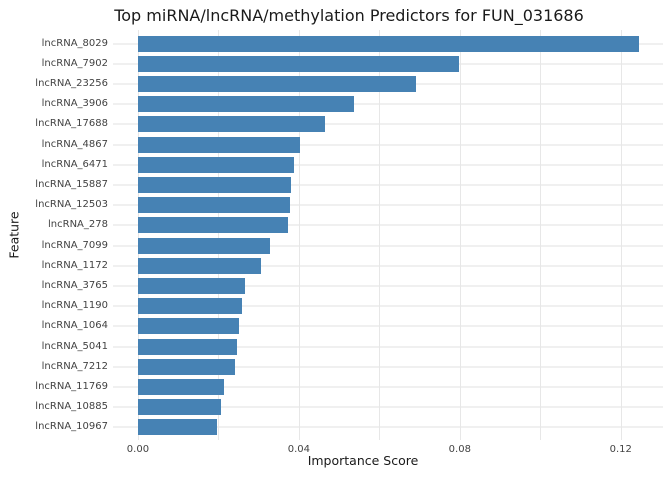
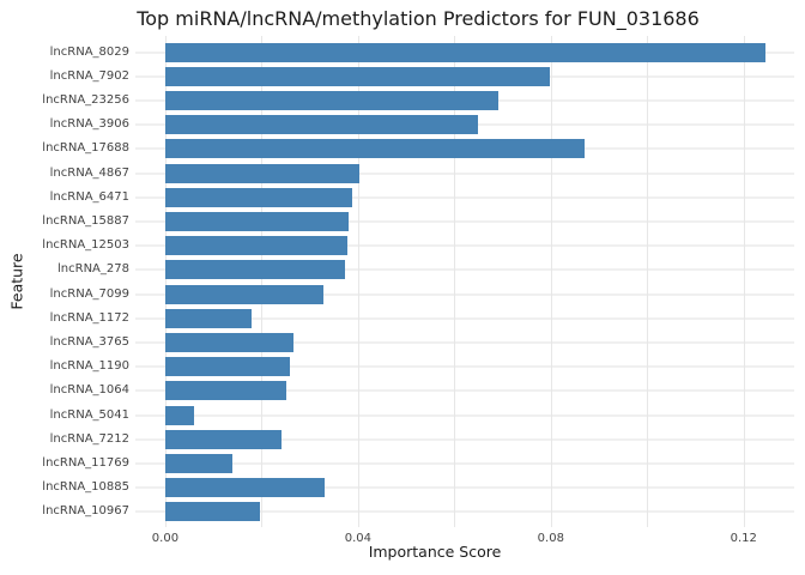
lncRNA_3906: 0.054 -> 0.065
lncRNA_17688: 0.046 -> 0.087
lncRNA_1172: 0.030 -> 0.018
lncRNA_5041: 0.025 -> 0.006
lncRNA_11769: 0.021 -> 0.014
lncRNA_10885: 0.021 -> 0.033
